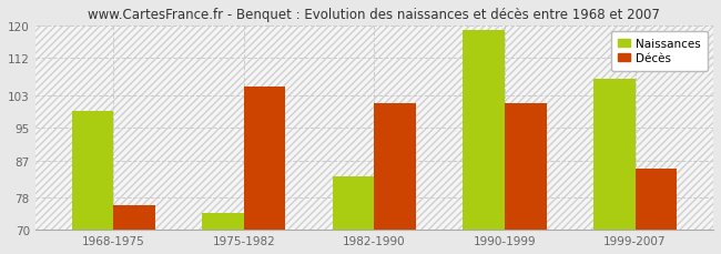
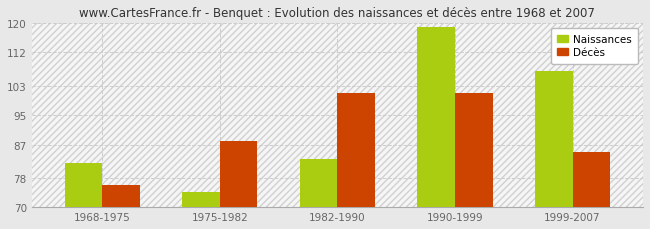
Naissances/1968-1975: 99 -> 82
Décès/1975-1982: 105 -> 88
